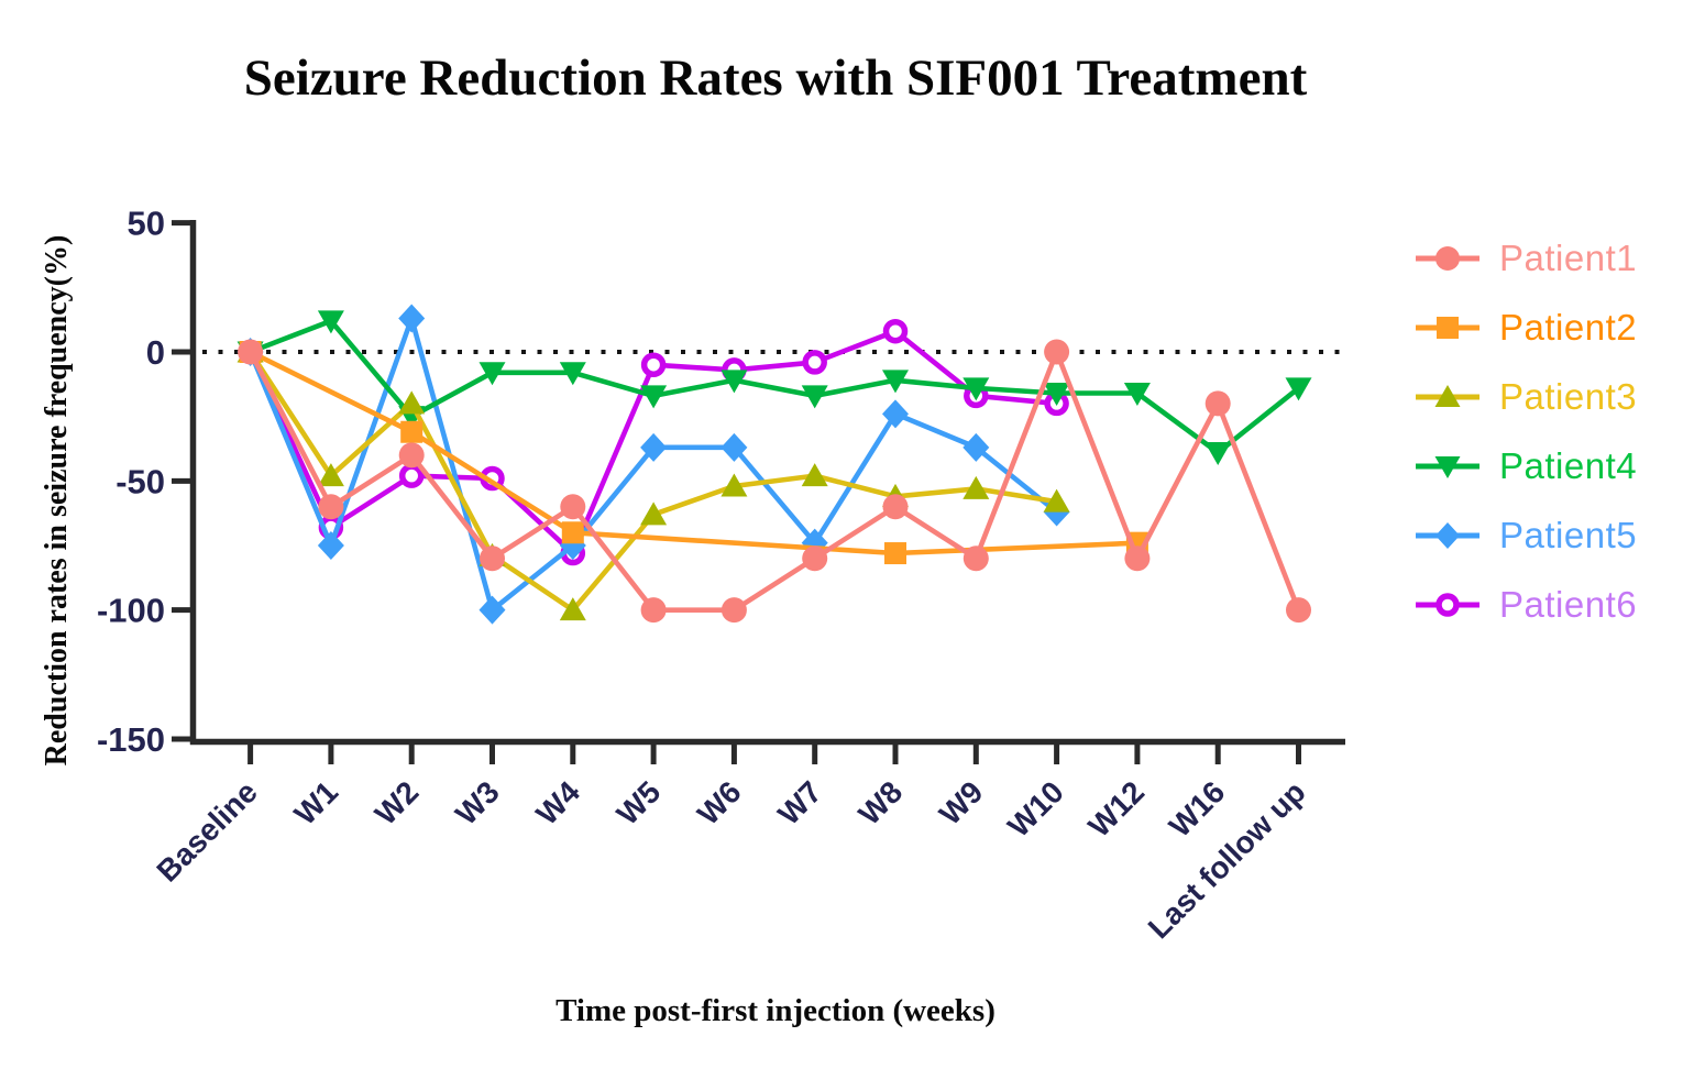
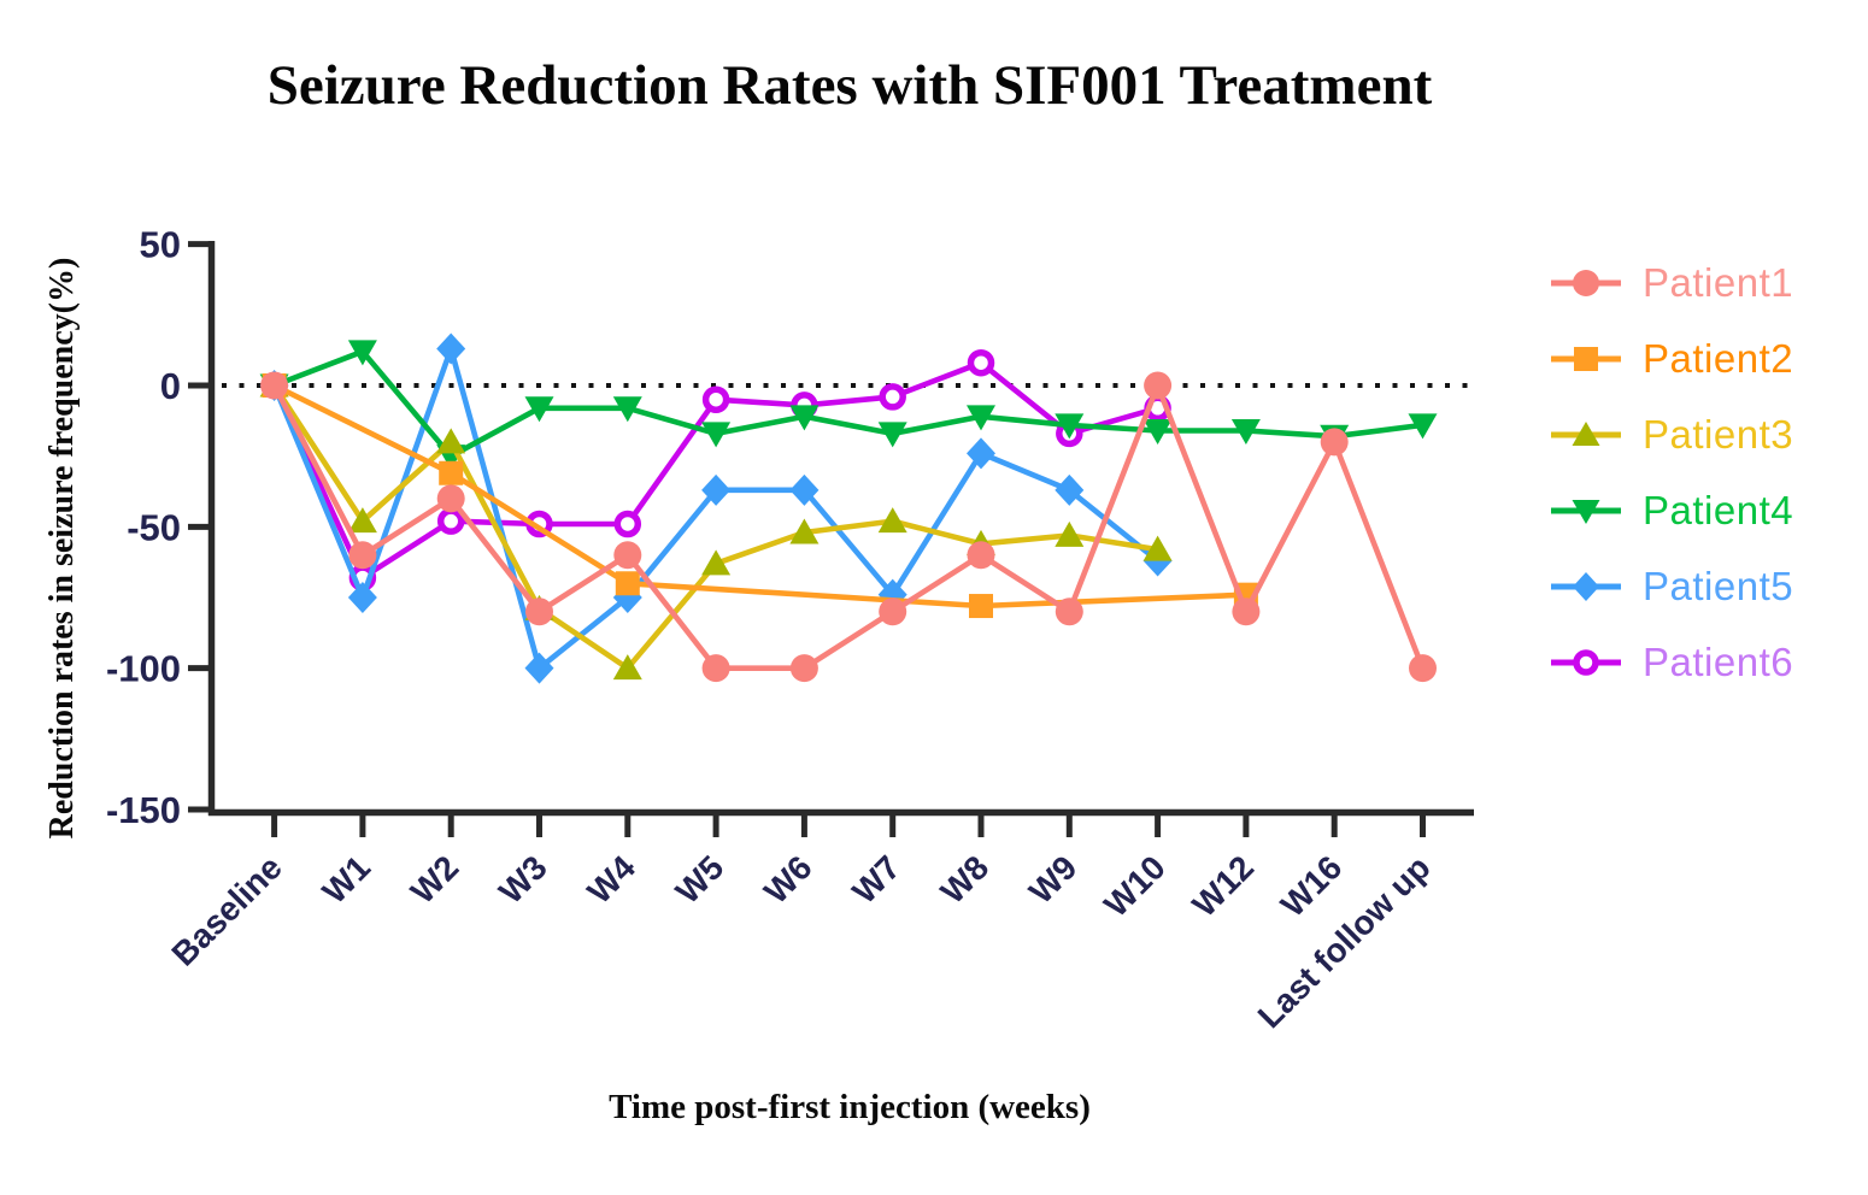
Patient6/W4: -78 -> -49
Patient6/W10: -20 -> -8
Patient4/W16: -39 -> -18
